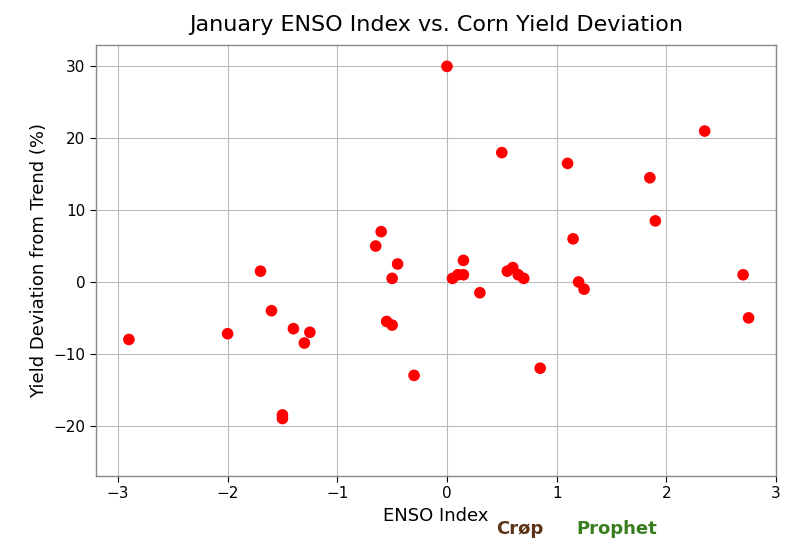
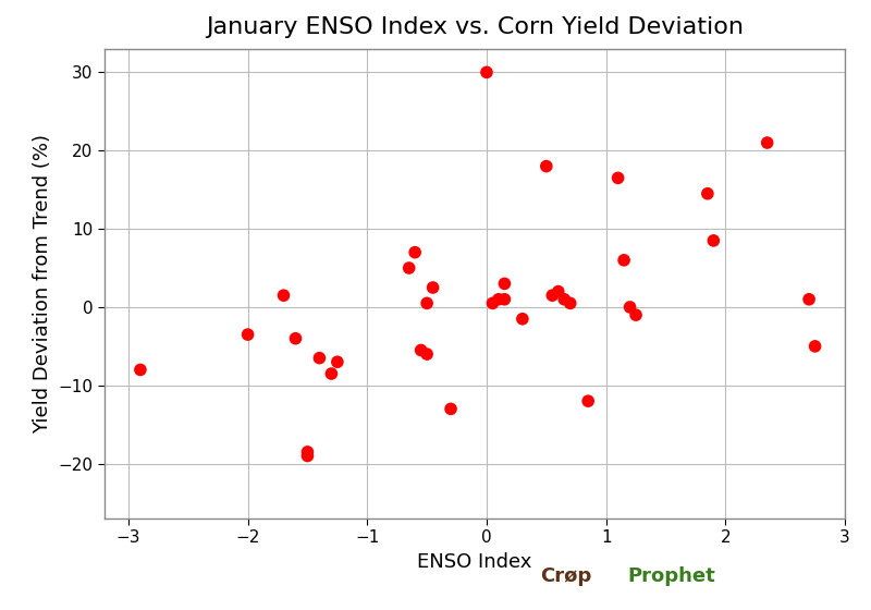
−2: -7.2 -> -3.5
